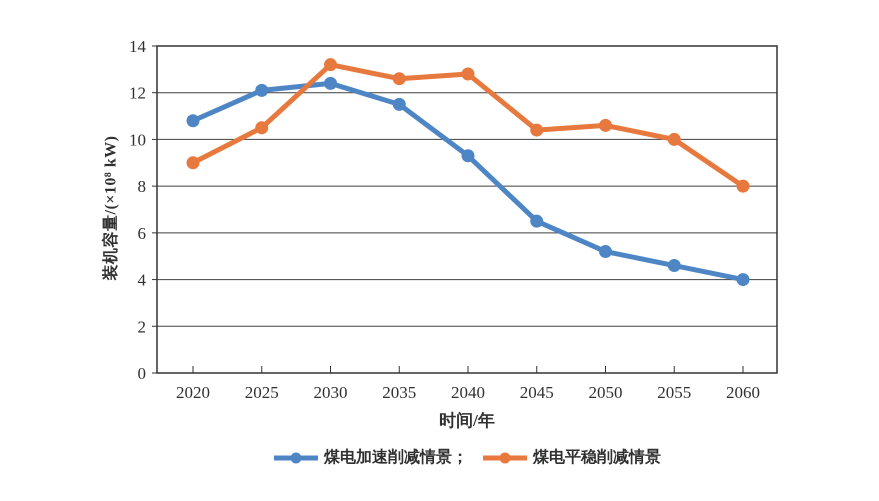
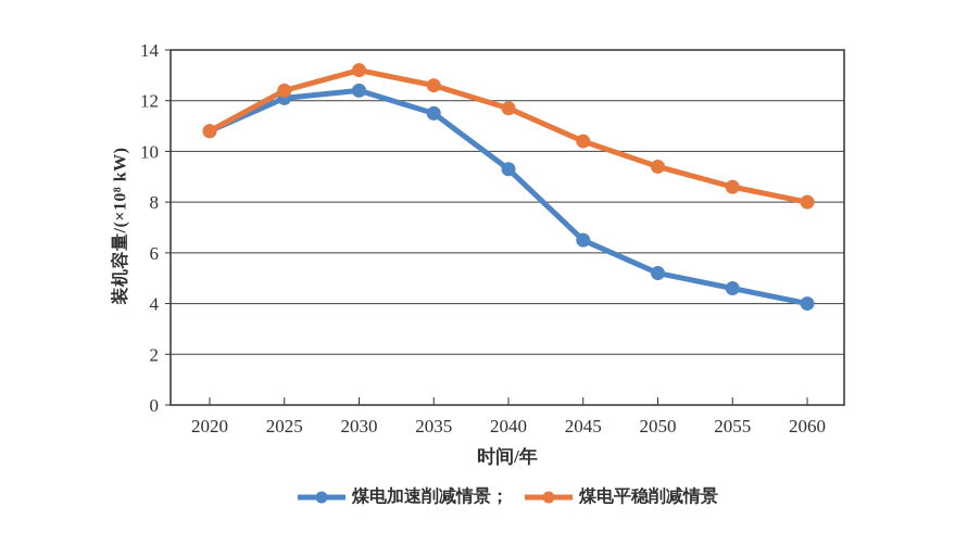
煤电平稳削减情景/2020: 9.0 -> 10.8
煤电平稳削减情景/2025: 10.5 -> 12.4
煤电平稳削减情景/2040: 12.8 -> 11.7
煤电平稳削减情景/2050: 10.6 -> 9.4
煤电平稳削减情景/2055: 10.0 -> 8.6
